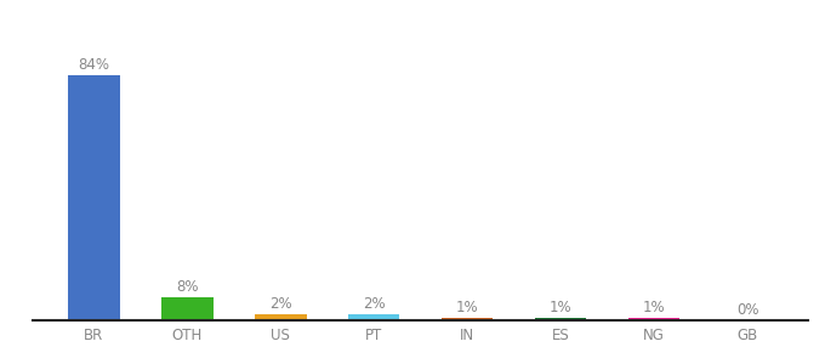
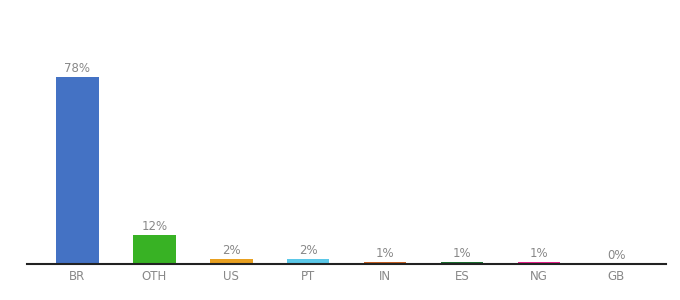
BR: 84% -> 78%
OTH: 8% -> 12%
